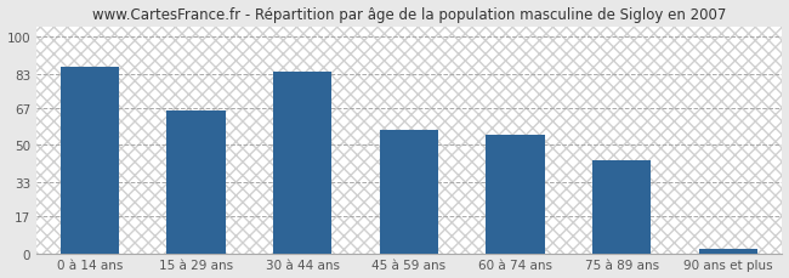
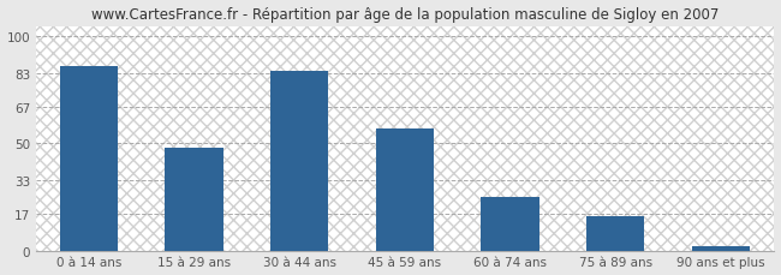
15 à 29 ans: 66 -> 48
60 à 74 ans: 55 -> 25
75 à 89 ans: 43 -> 16
